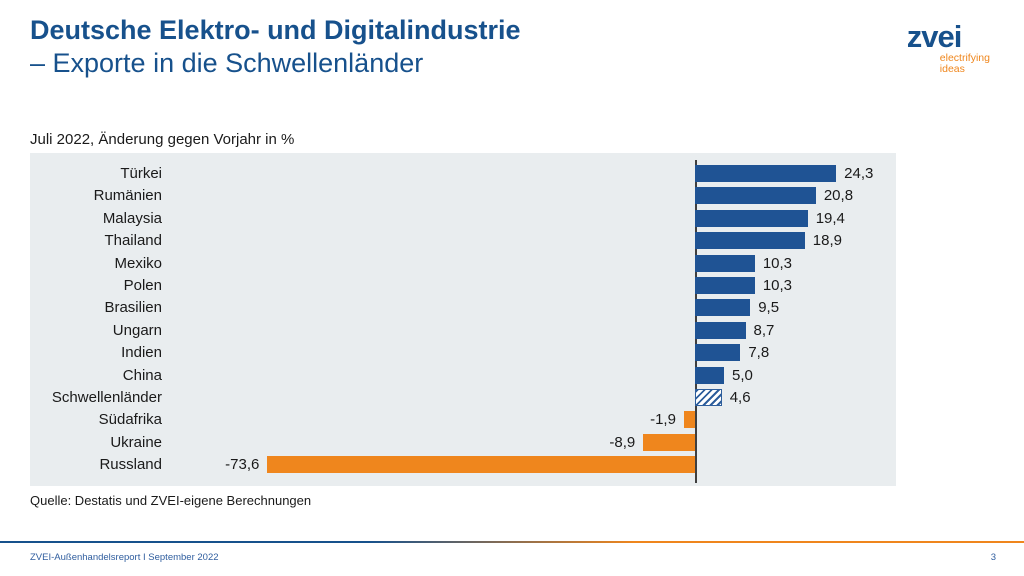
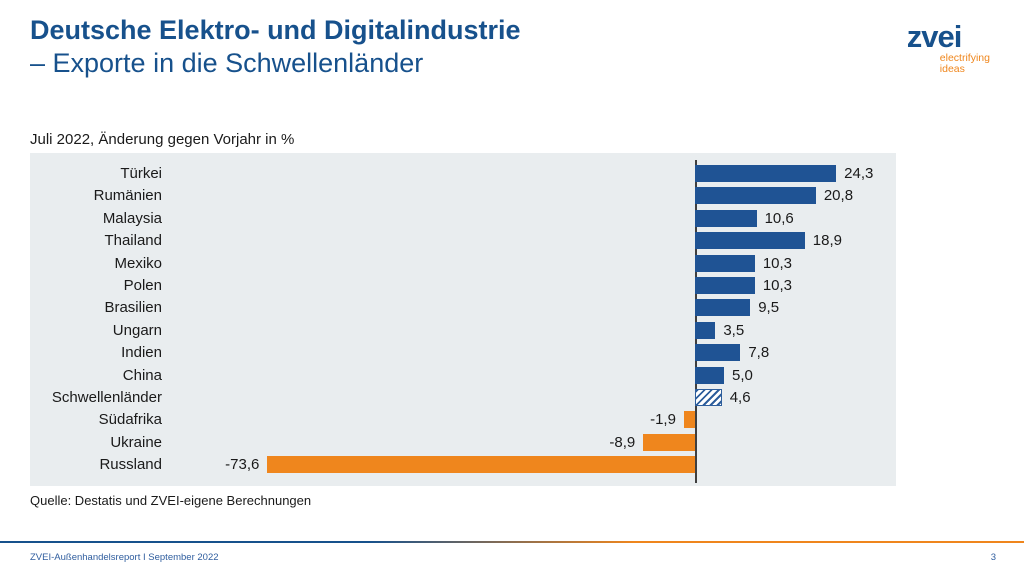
Malaysia: 19,4 -> 10,6
Ungarn: 8,7 -> 3,5
